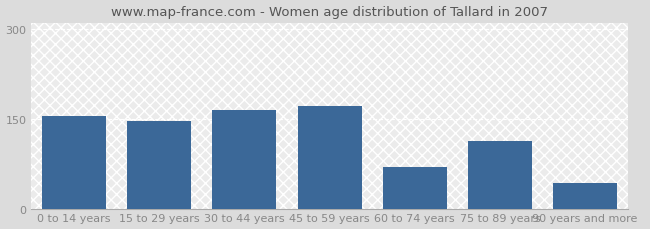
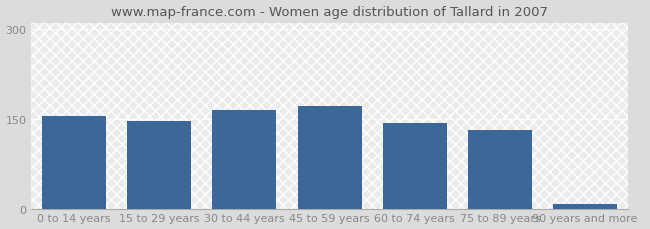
60 to 74 years: 70 -> 143
75 to 89 years: 112 -> 132
90 years and more: 42 -> 8
